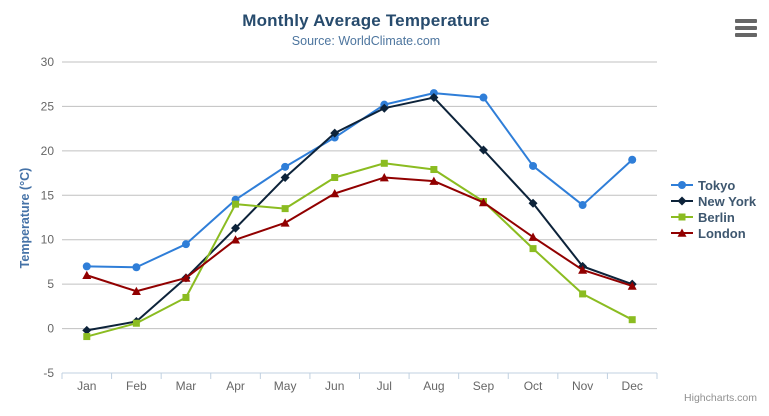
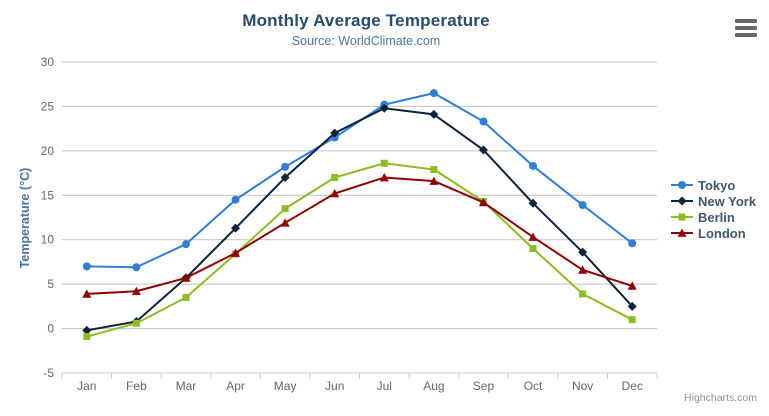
London/Jan: 6 -> 4
Berlin/Apr: 14 -> 8
London/Apr: 10 -> 8
New York/Aug: 26 -> 24
Tokyo/Sep: 26 -> 23
New York/Nov: 7 -> 9
Tokyo/Dec: 19 -> 10
New York/Dec: 5 -> 2
